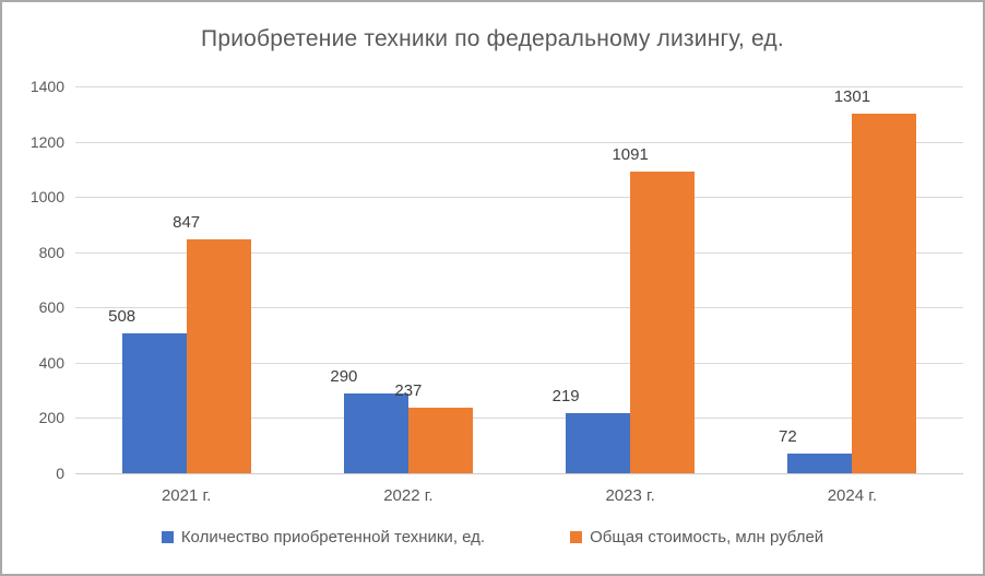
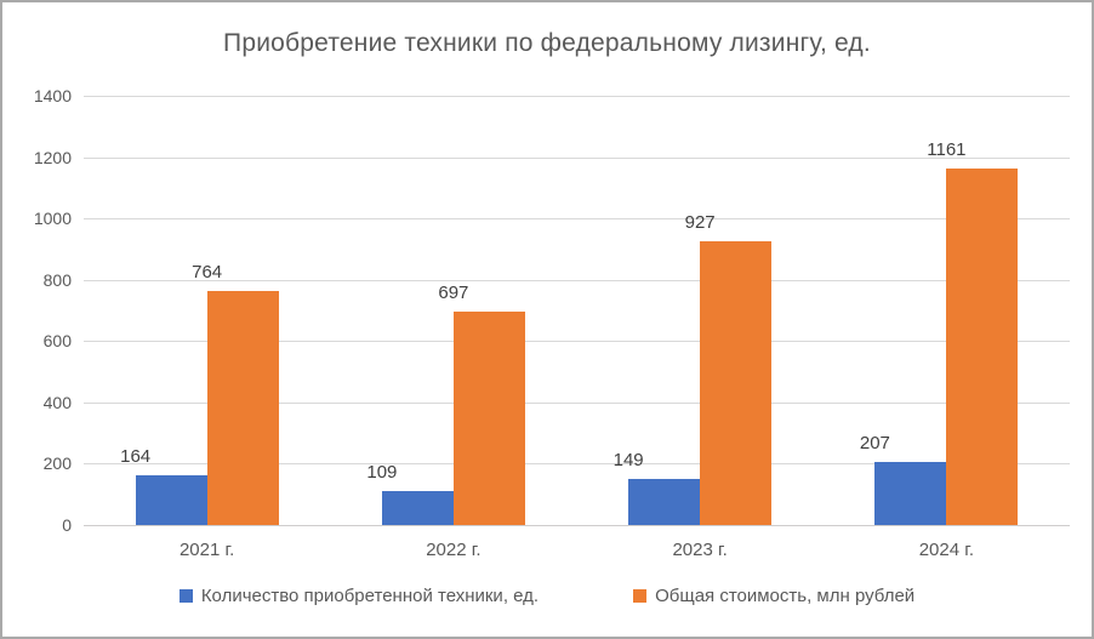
Количество приобретенной техники, ед./2021 г.: 508 -> 164
Общая стоимость, млн рублей/2021 г.: 847 -> 764
Количество приобретенной техники, ед./2022 г.: 290 -> 109
Общая стоимость, млн рублей/2022 г.: 237 -> 697
Количество приобретенной техники, ед./2023 г.: 219 -> 149
Общая стоимость, млн рублей/2023 г.: 1091 -> 927
Количество приобретенной техники, ед./2024 г.: 72 -> 207
Общая стоимость, млн рублей/2024 г.: 1301 -> 1161
